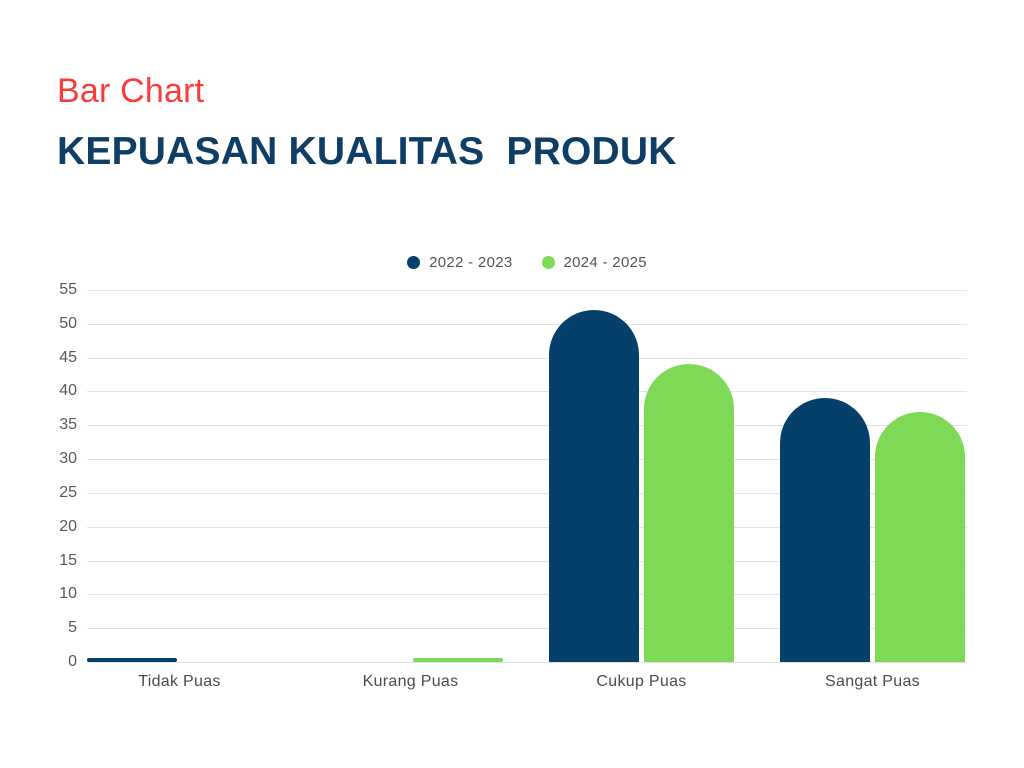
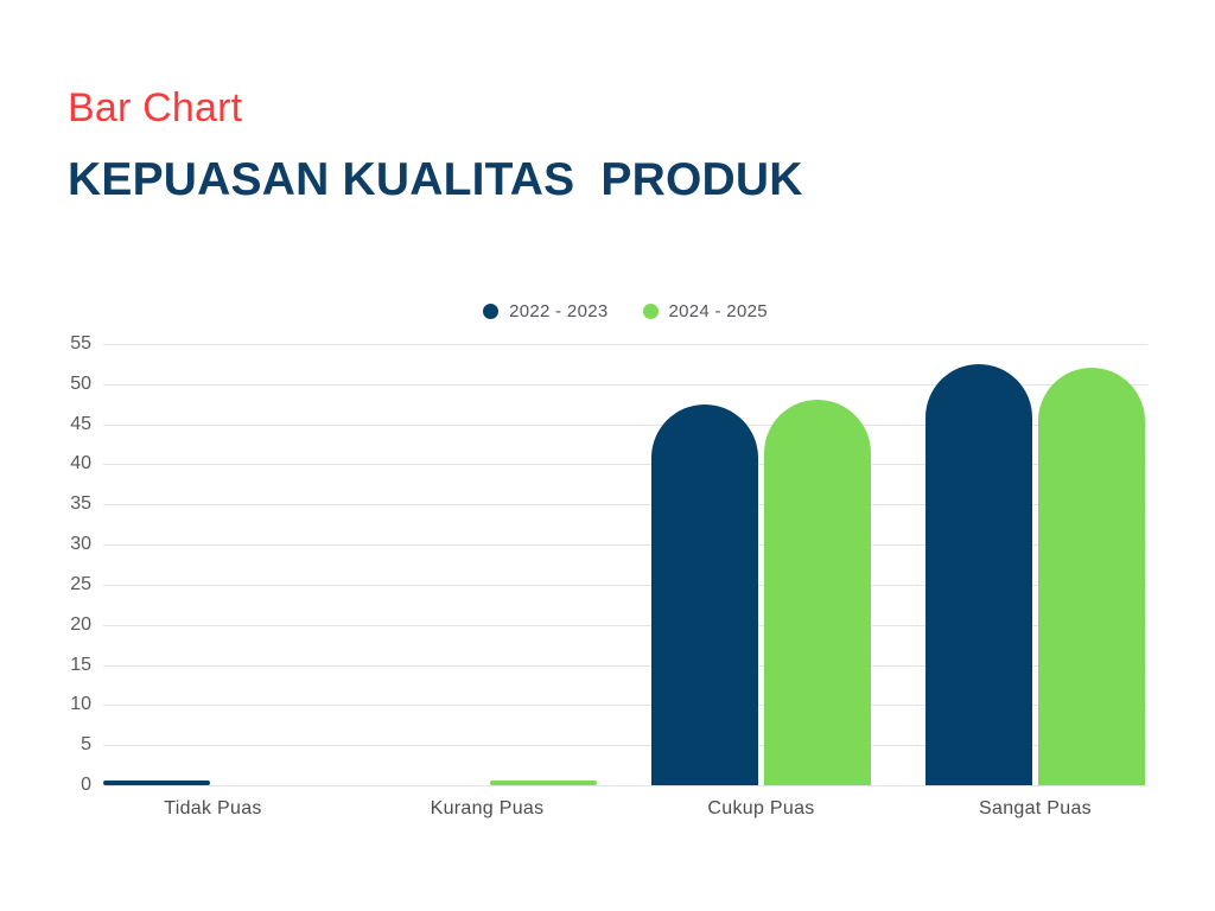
2022 - 2023/Cukup Puas: 52 -> 48
2024 - 2025/Cukup Puas: 44 -> 48
2022 - 2023/Sangat Puas: 39 -> 52
2024 - 2025/Sangat Puas: 37 -> 52
